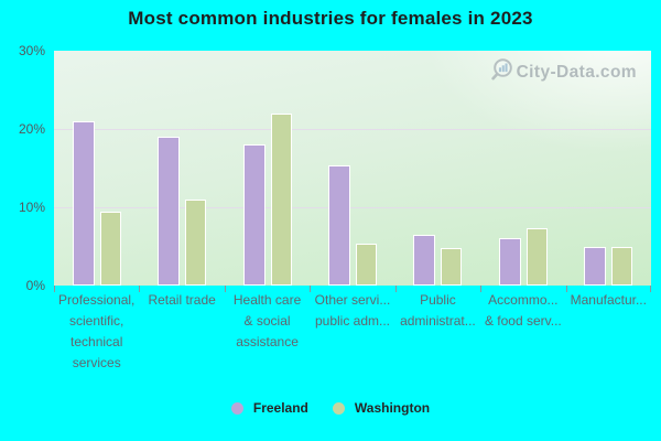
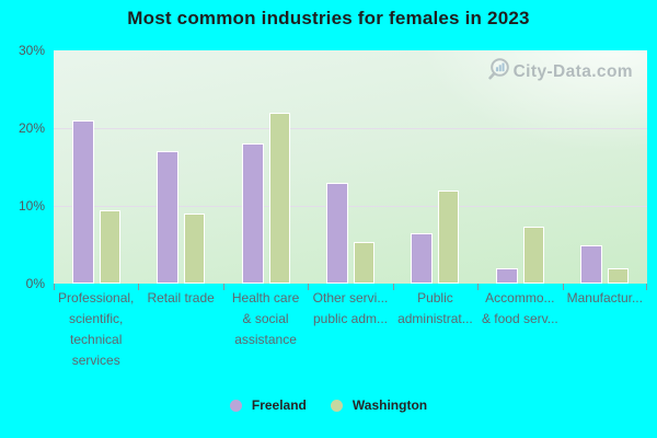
Freeland/Retail trade: 19% -> 17%
Washington/Retail trade: 11% -> 9%
Freeland/Other servi... public adm...: 15% -> 13%
Washington/Public administrat...: 5% -> 12%
Freeland/Accommo... & food serv...: 6% -> 2%
Washington/Manufactur...: 5% -> 2%
